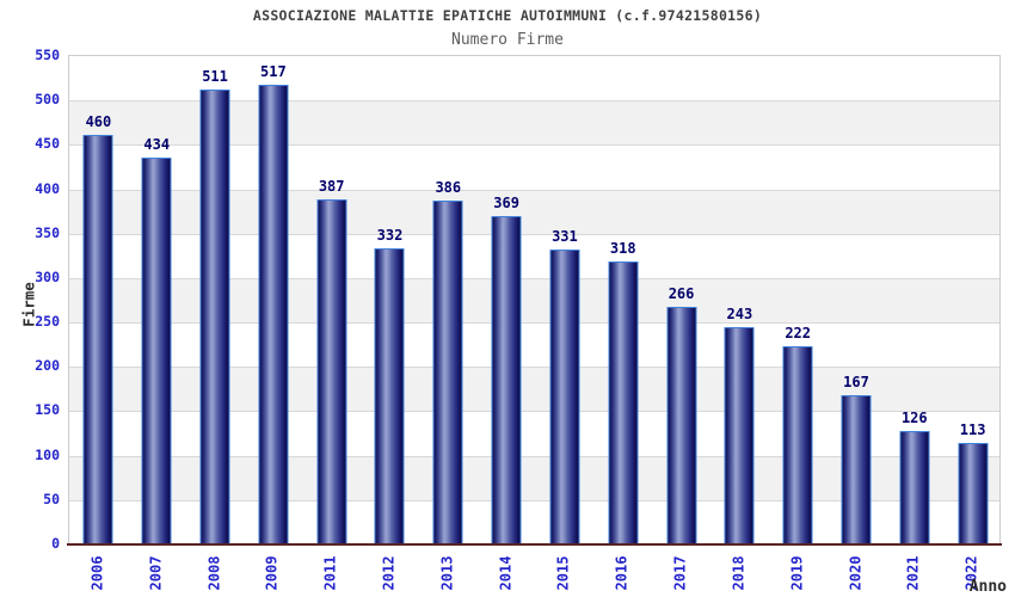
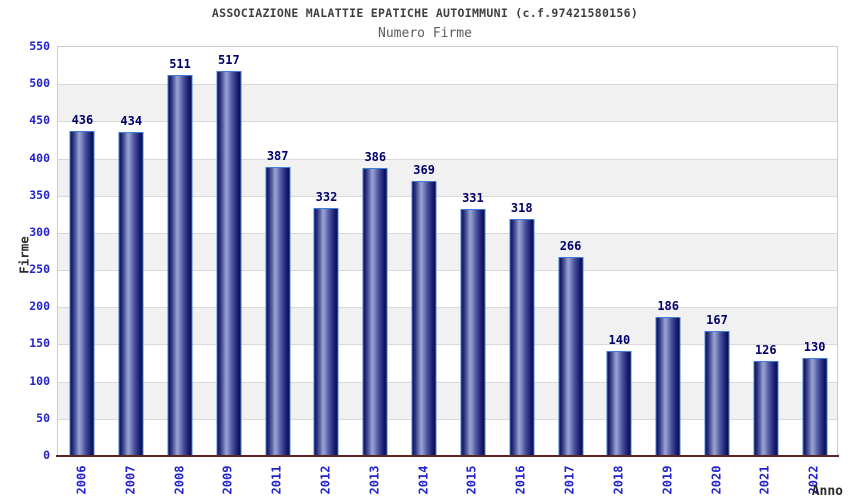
2006: 460 -> 436
2018: 243 -> 140
2019: 222 -> 186
2022: 113 -> 130
